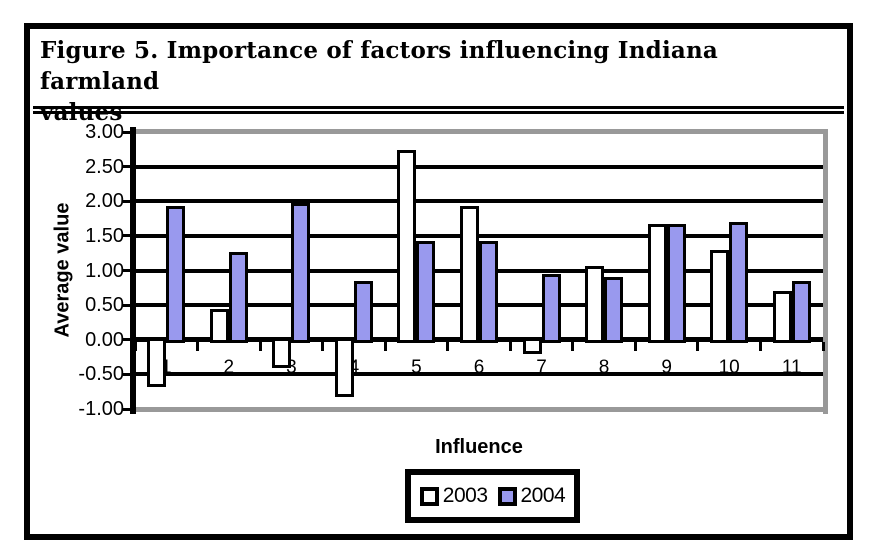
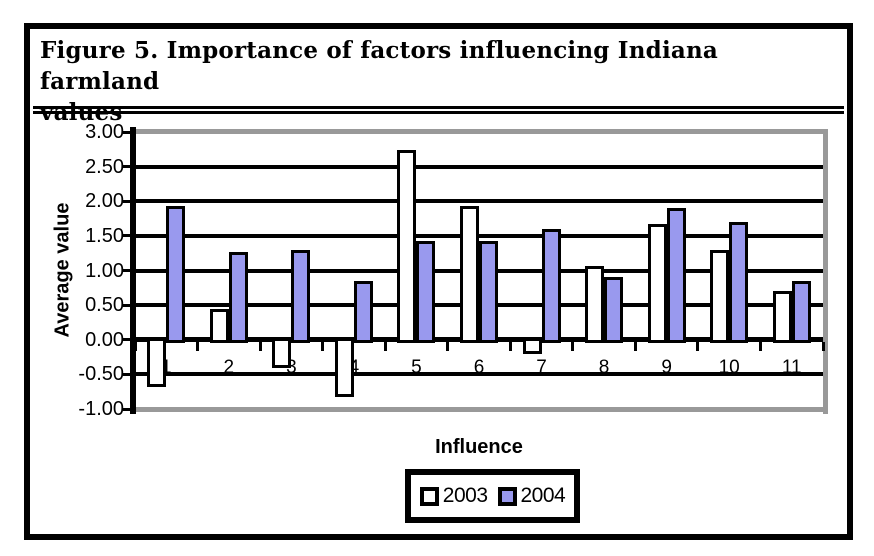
2004/3: 2.0 -> 1.3
2004/7: 0.9 -> 1.6
2004/9: 1.7 -> 1.9
